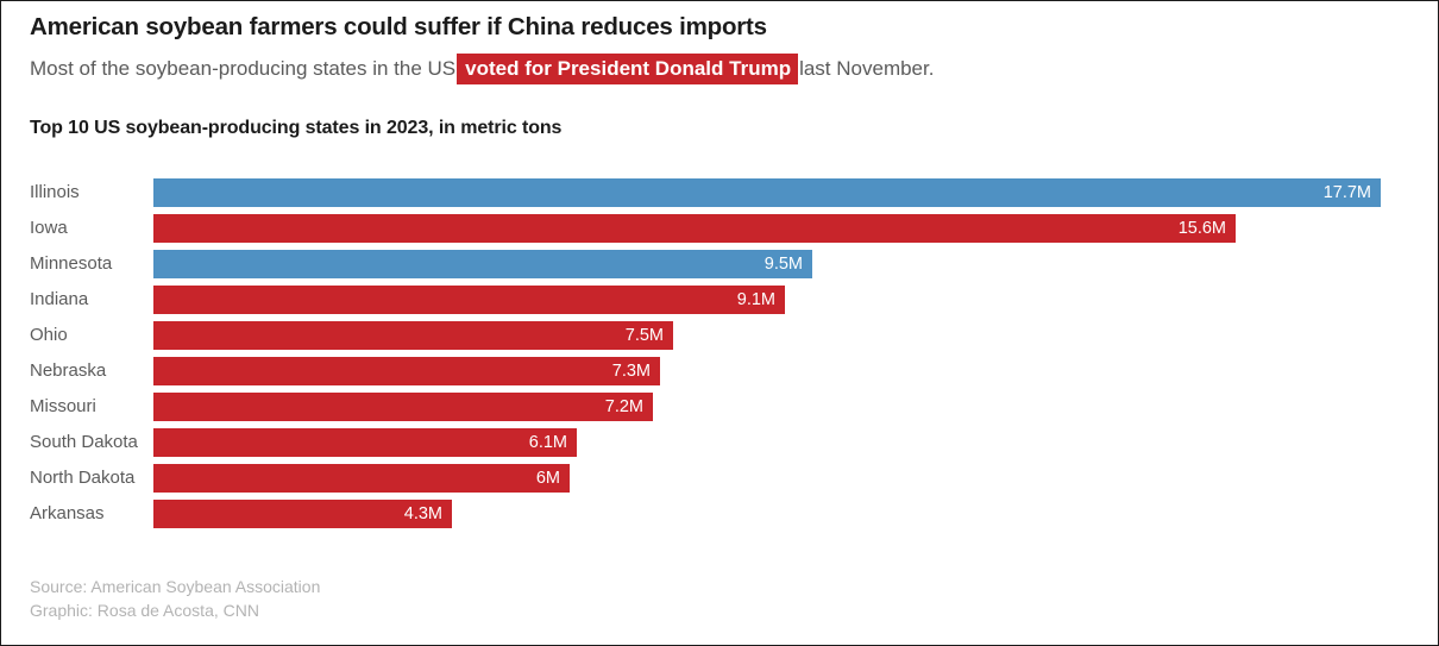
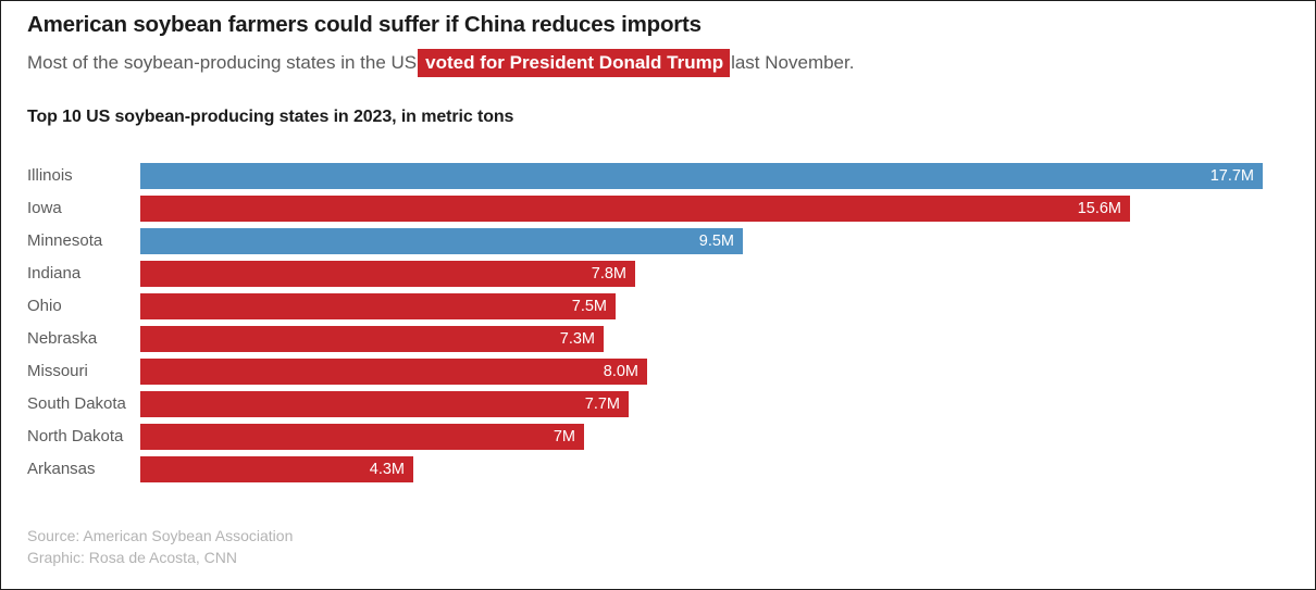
Indiana: 9.1M -> 7.8M
Missouri: 7.2M -> 8.0M
South Dakota: 6.1M -> 7.7M
North Dakota: 6M -> 7M
